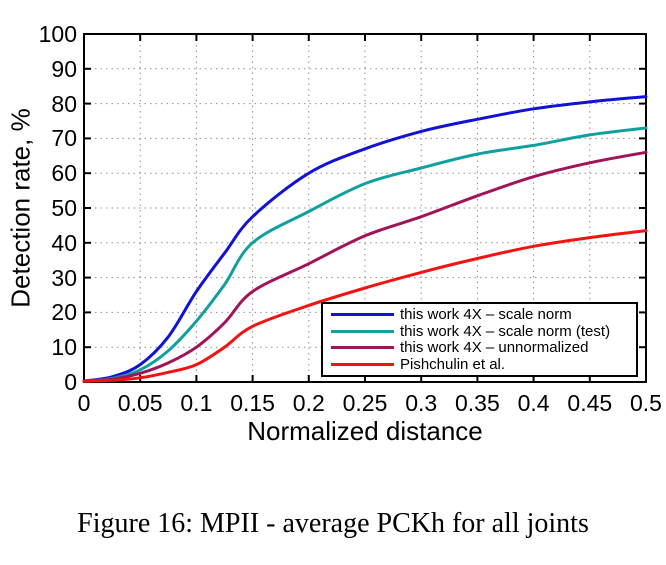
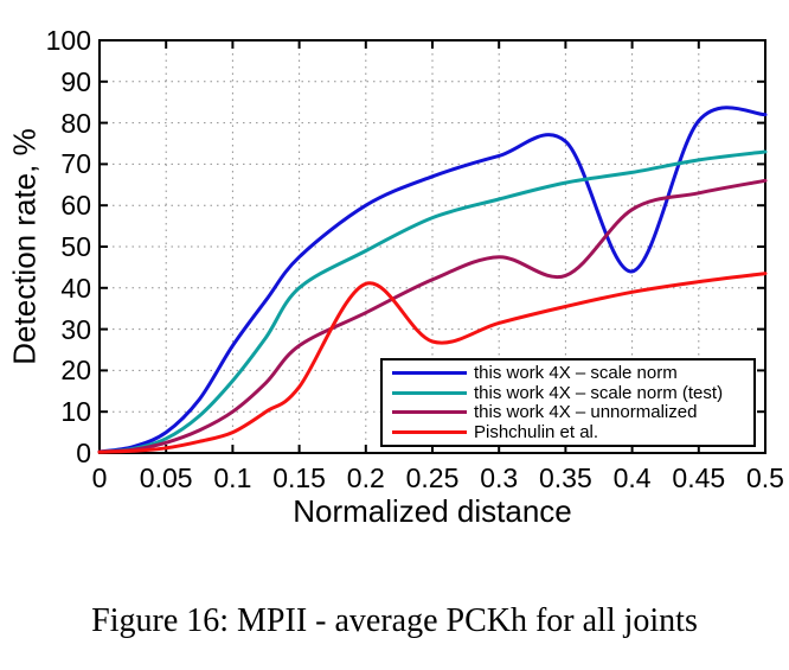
Pishchulin et al./0.2: 22 -> 41
this work 4X – unnormalized/0.35: 54 -> 43
this work 4X – scale norm/0.4: 78 -> 44
